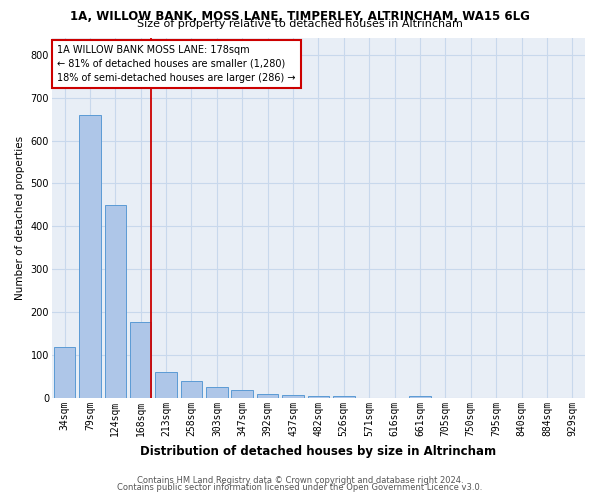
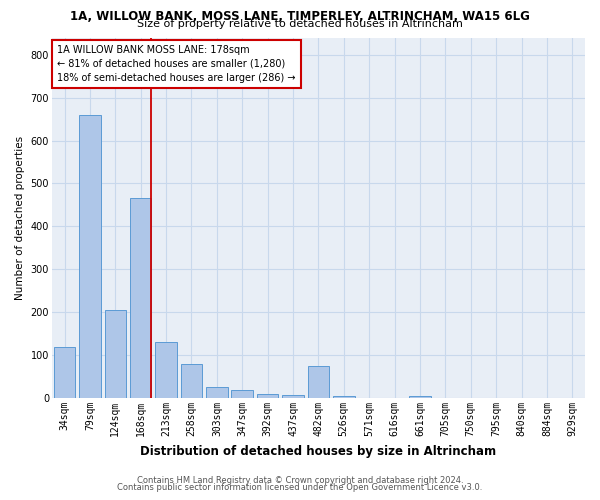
124sqm: 450 -> 205
168sqm: 178 -> 465
213sqm: 60 -> 130
258sqm: 40 -> 80
482sqm: 5 -> 75
